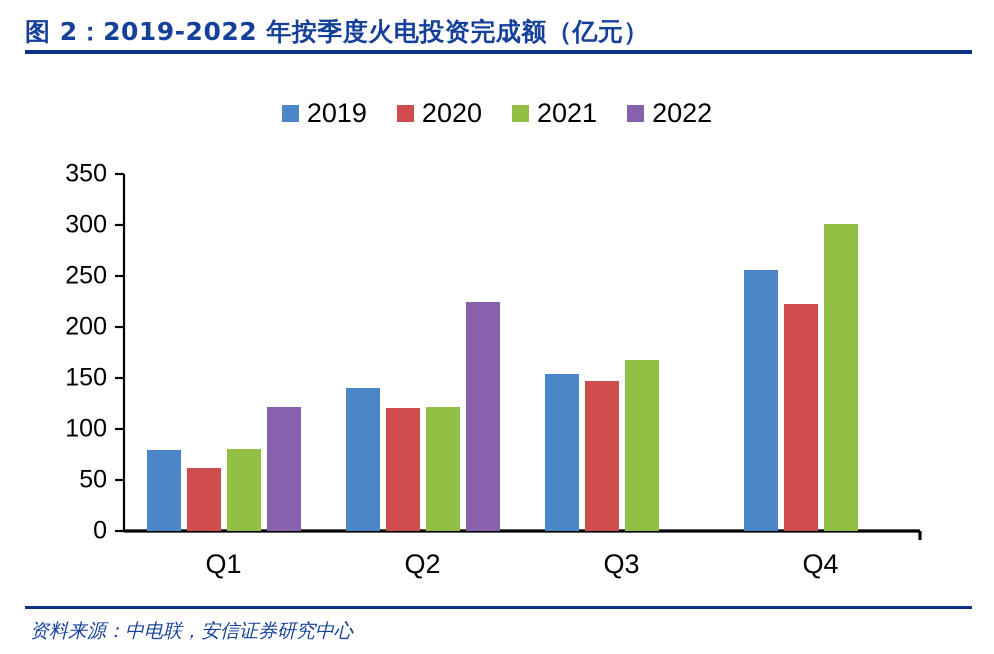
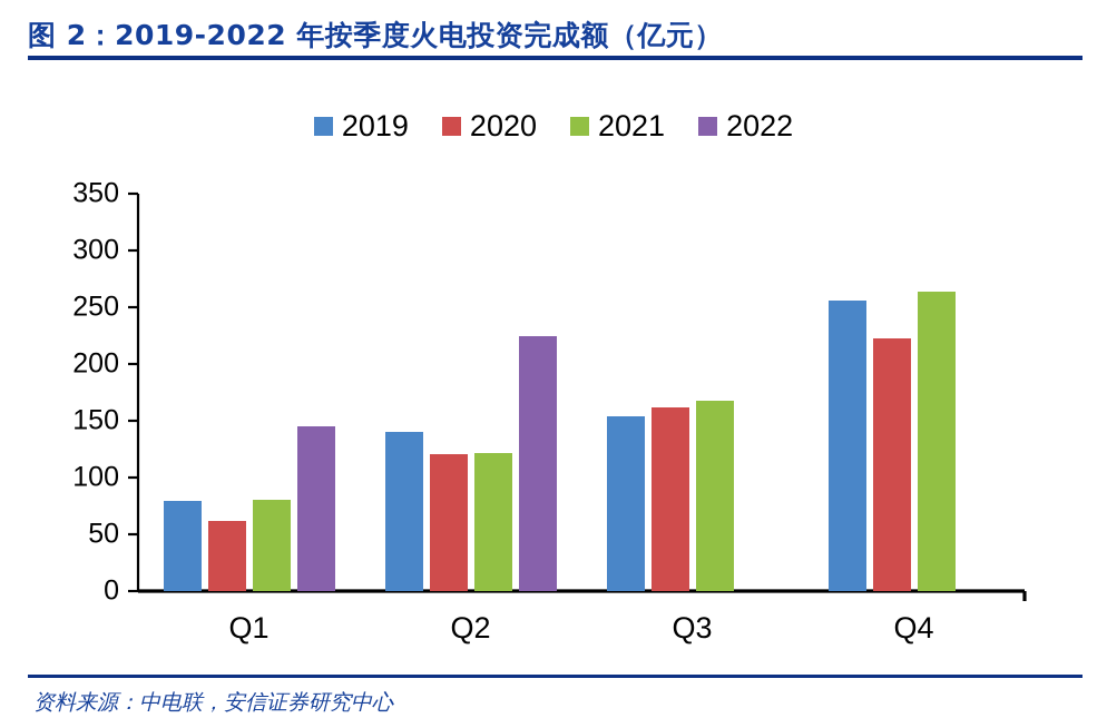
2022/Q1: 122 -> 145
2020/Q3: 147 -> 162
2021/Q4: 301 -> 264
